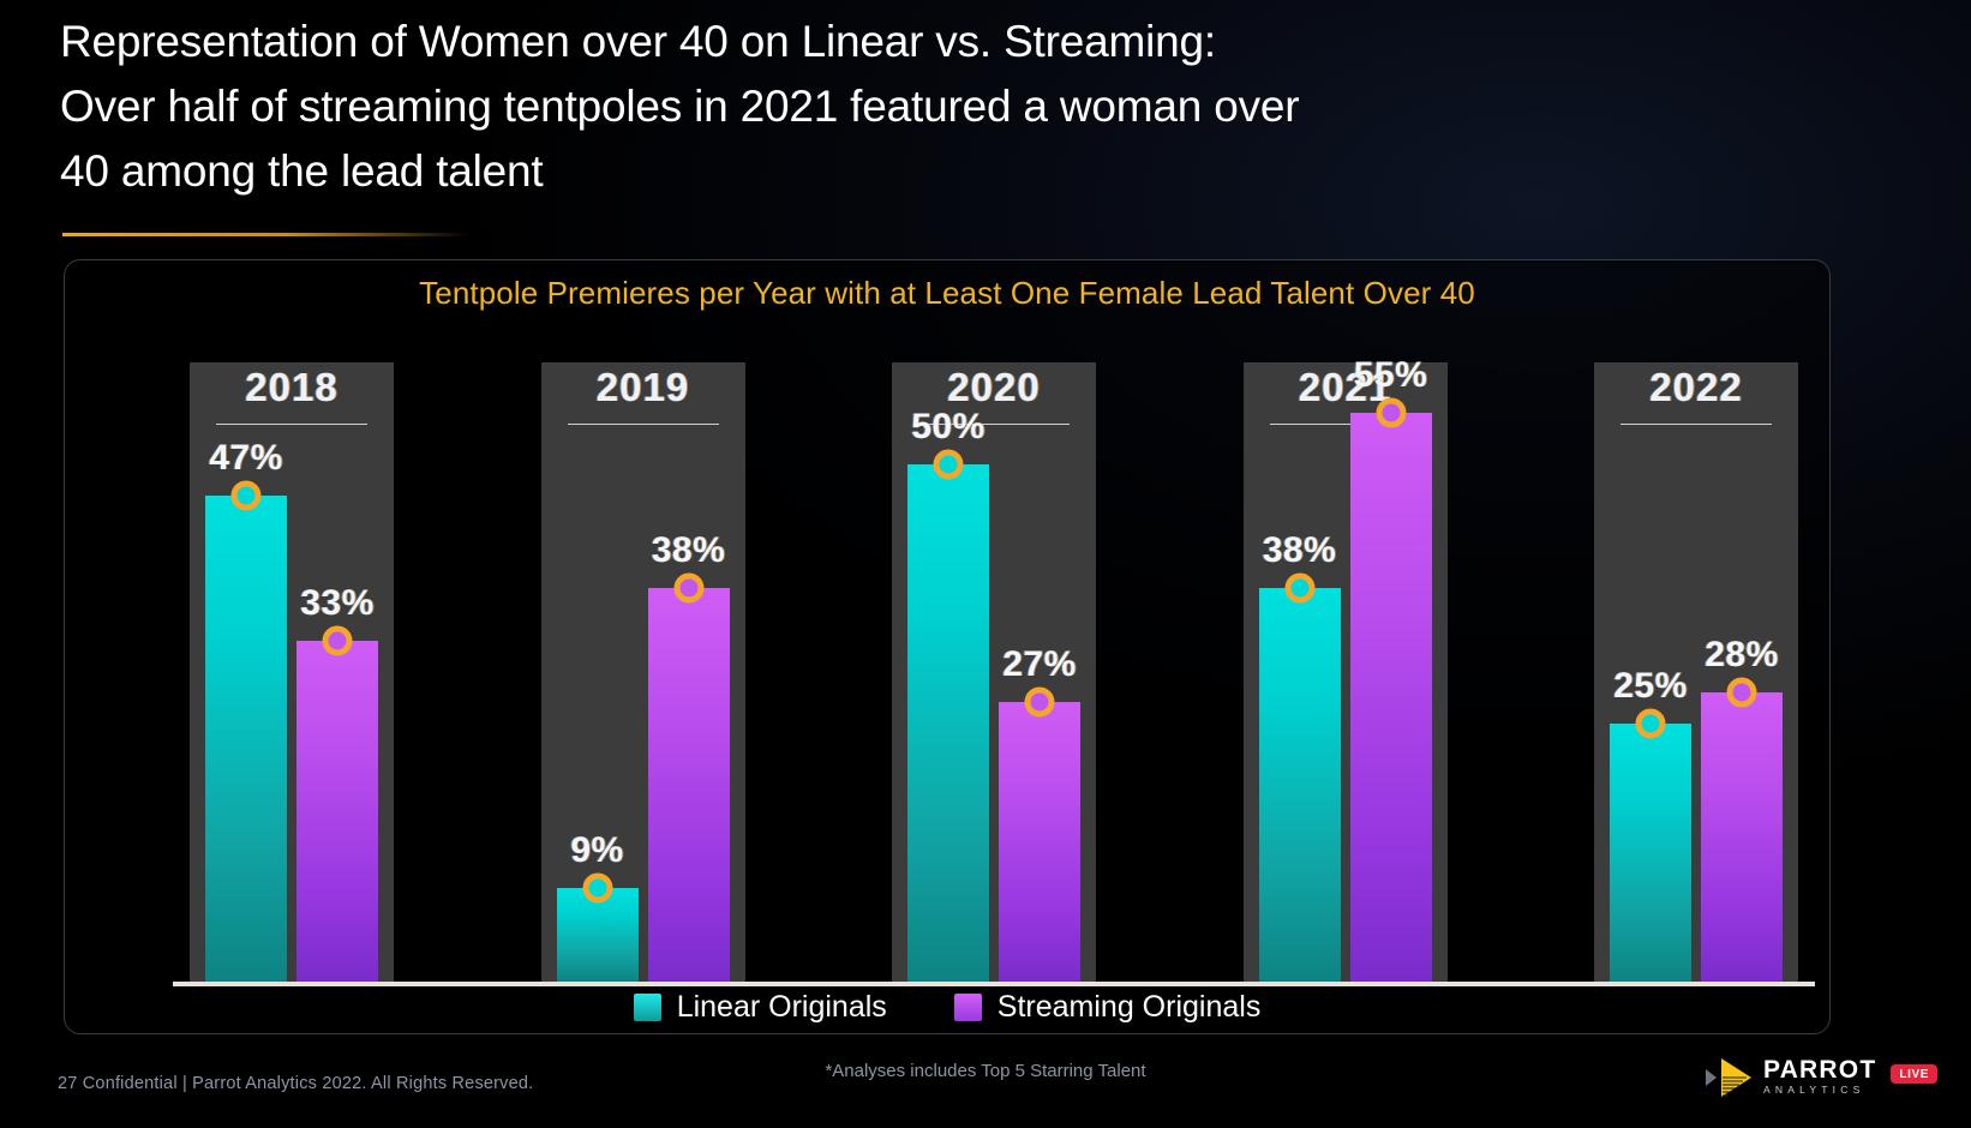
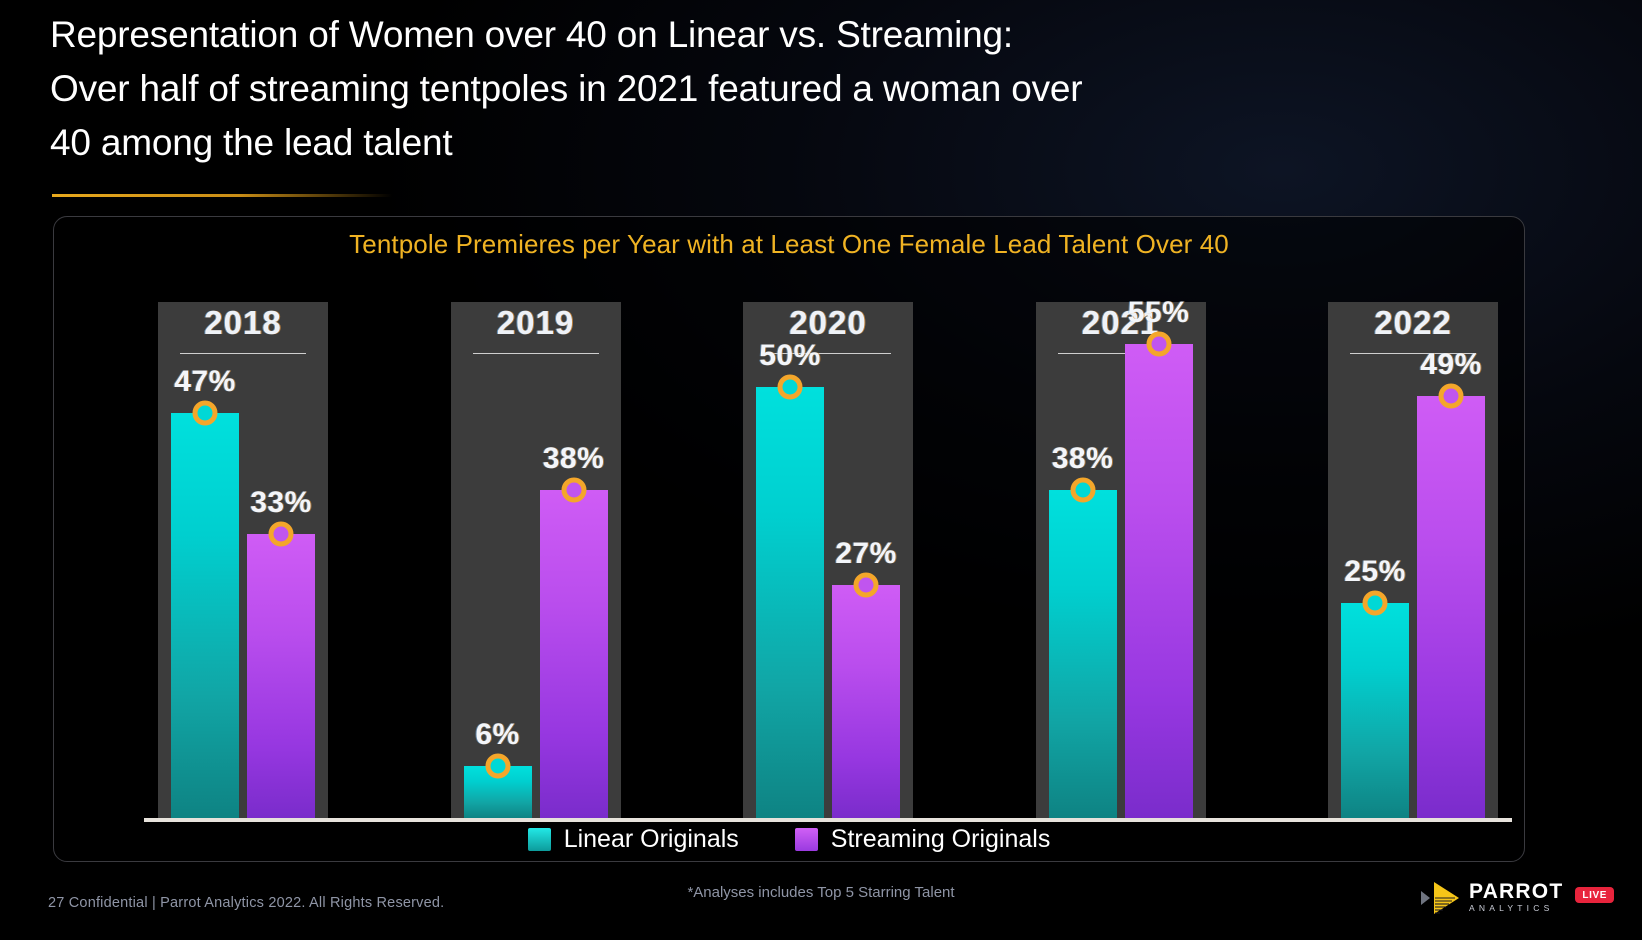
Linear Originals/2019: 9% -> 6%
Streaming Originals/2022: 28% -> 49%
